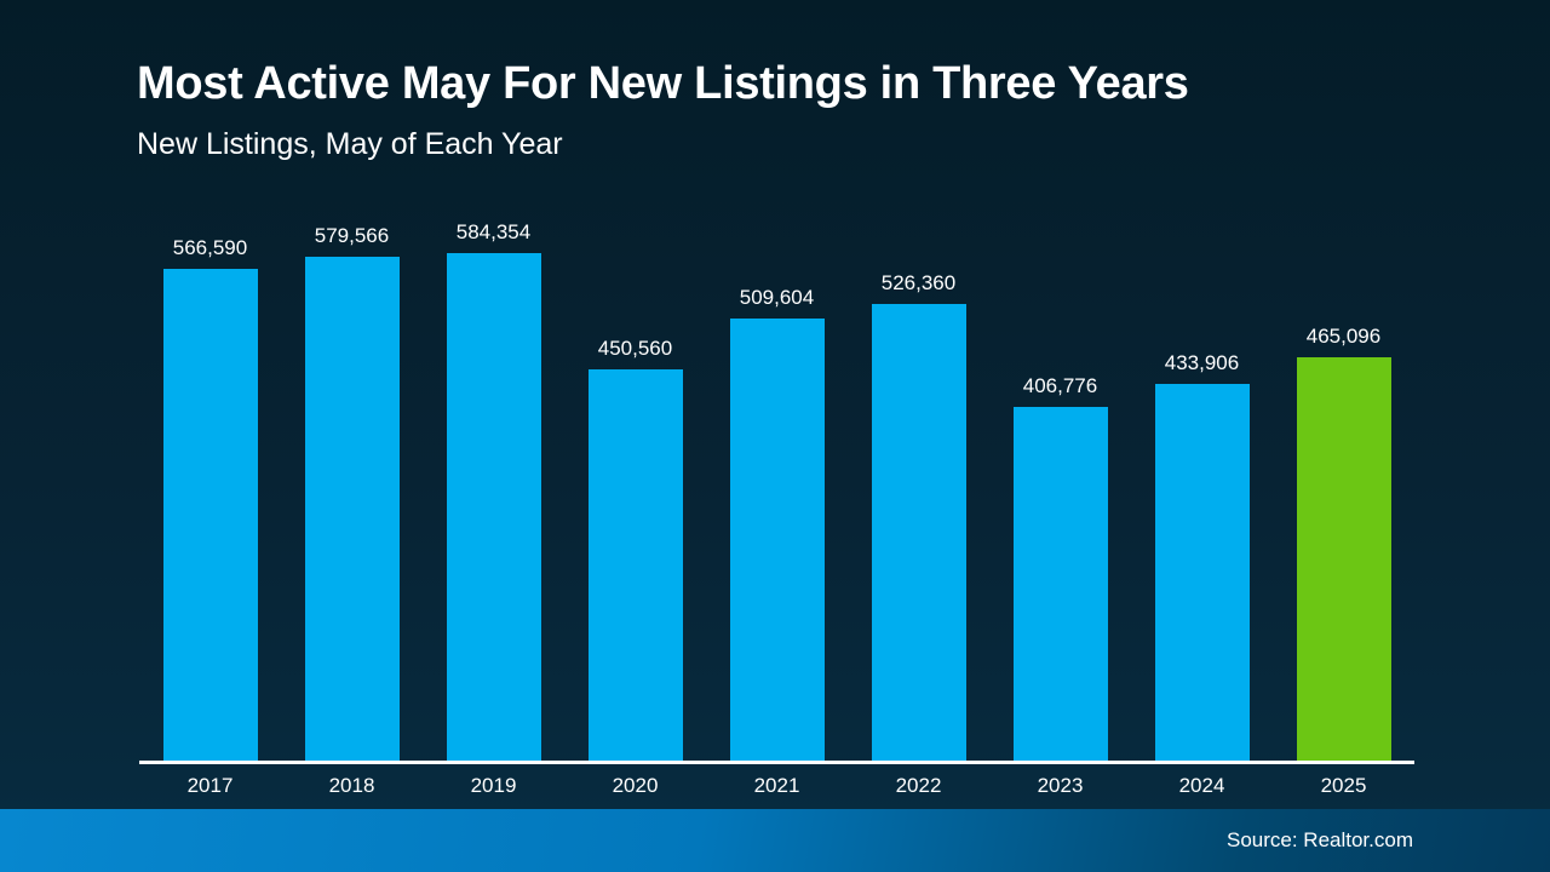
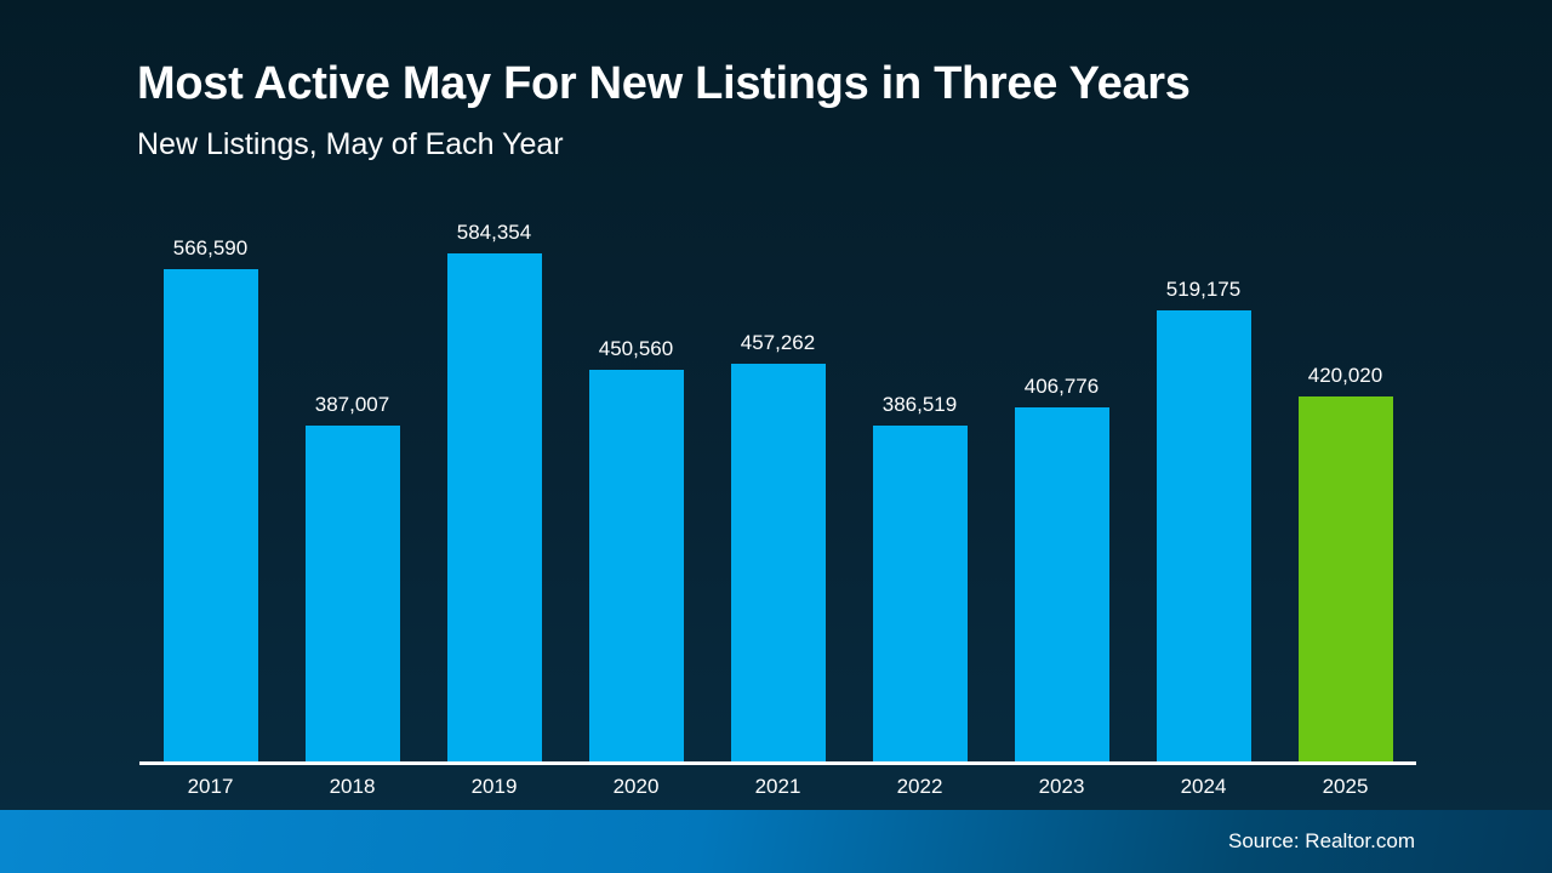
2018: 579,566 -> 387,007
2021: 509,604 -> 457,262
2022: 526,360 -> 386,519
2024: 433,906 -> 519,175
2025: 465,096 -> 420,020
